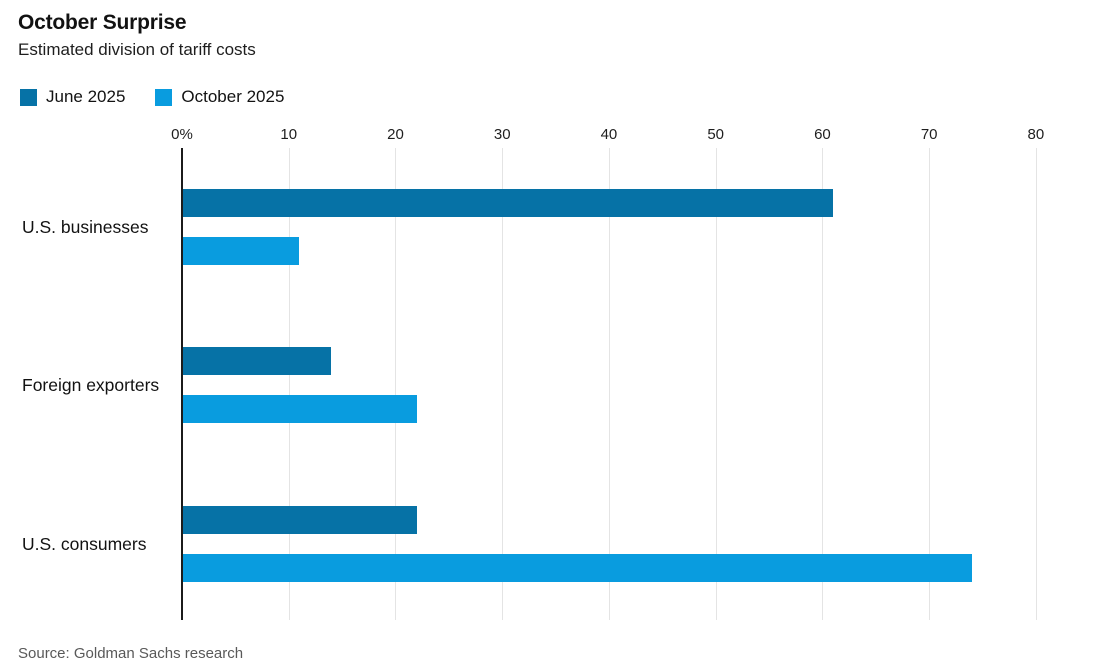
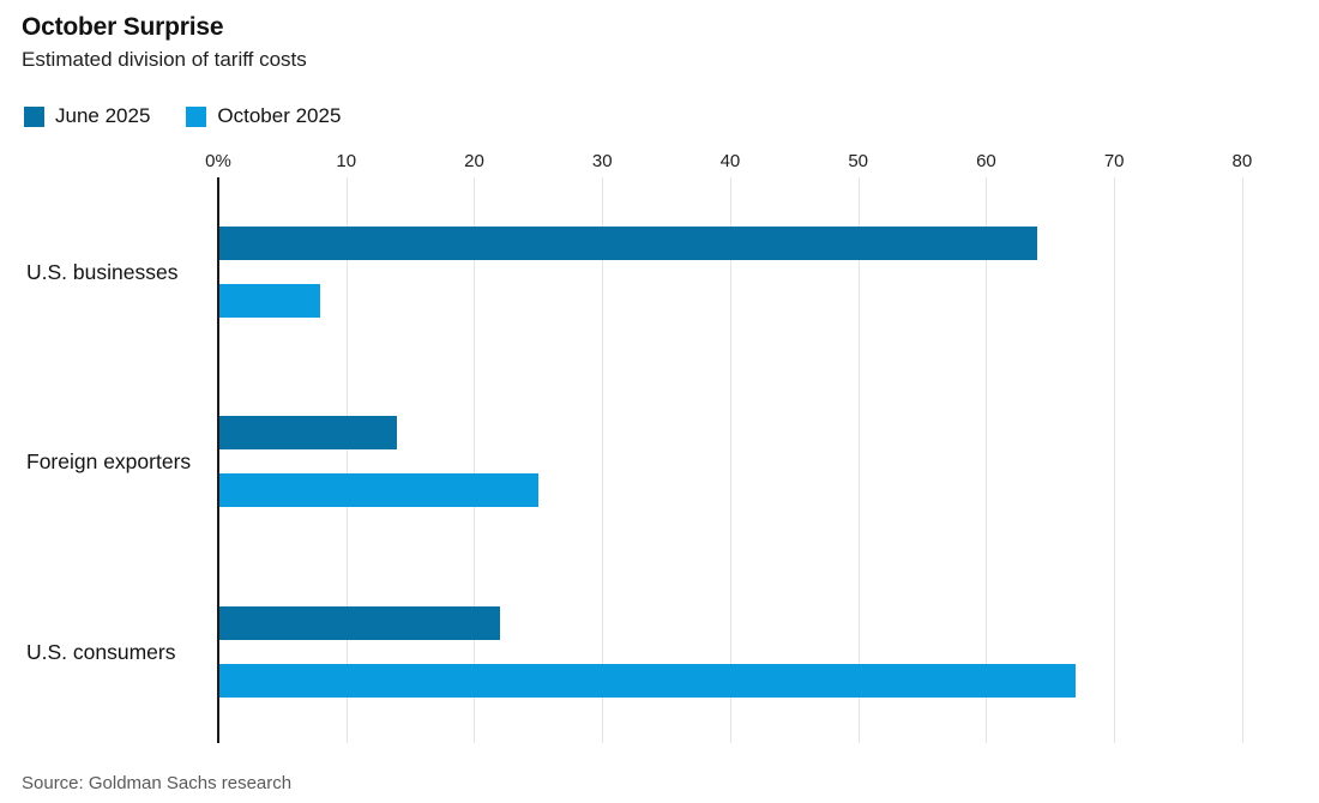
June 2025/U.S. businesses: 61 -> 64
October 2025/U.S. businesses: 11 -> 8
October 2025/Foreign exporters: 22 -> 25
October 2025/U.S. consumers: 74 -> 67
